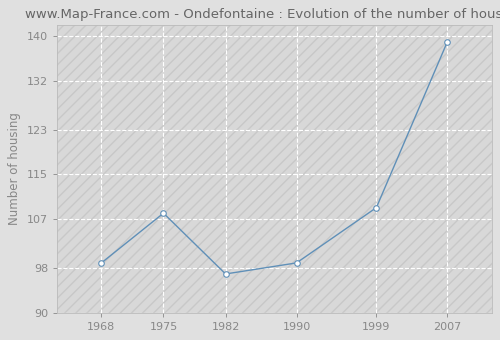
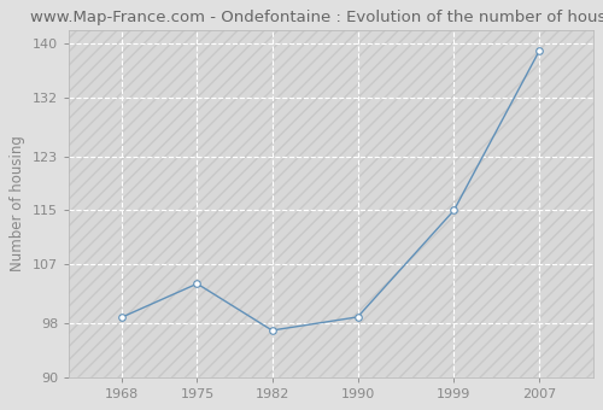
1975: 108 -> 104
1999: 109 -> 115
